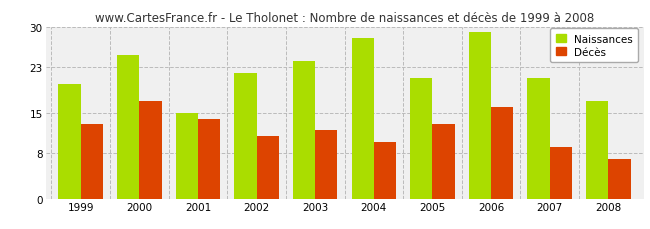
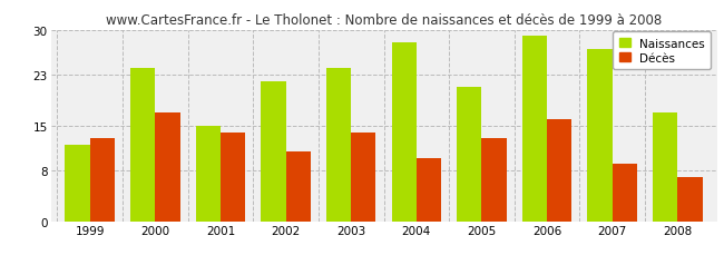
Naissances/1999: 20 -> 12
Naissances/2000: 25 -> 24
Décès/2003: 12 -> 14
Naissances/2007: 21 -> 27
